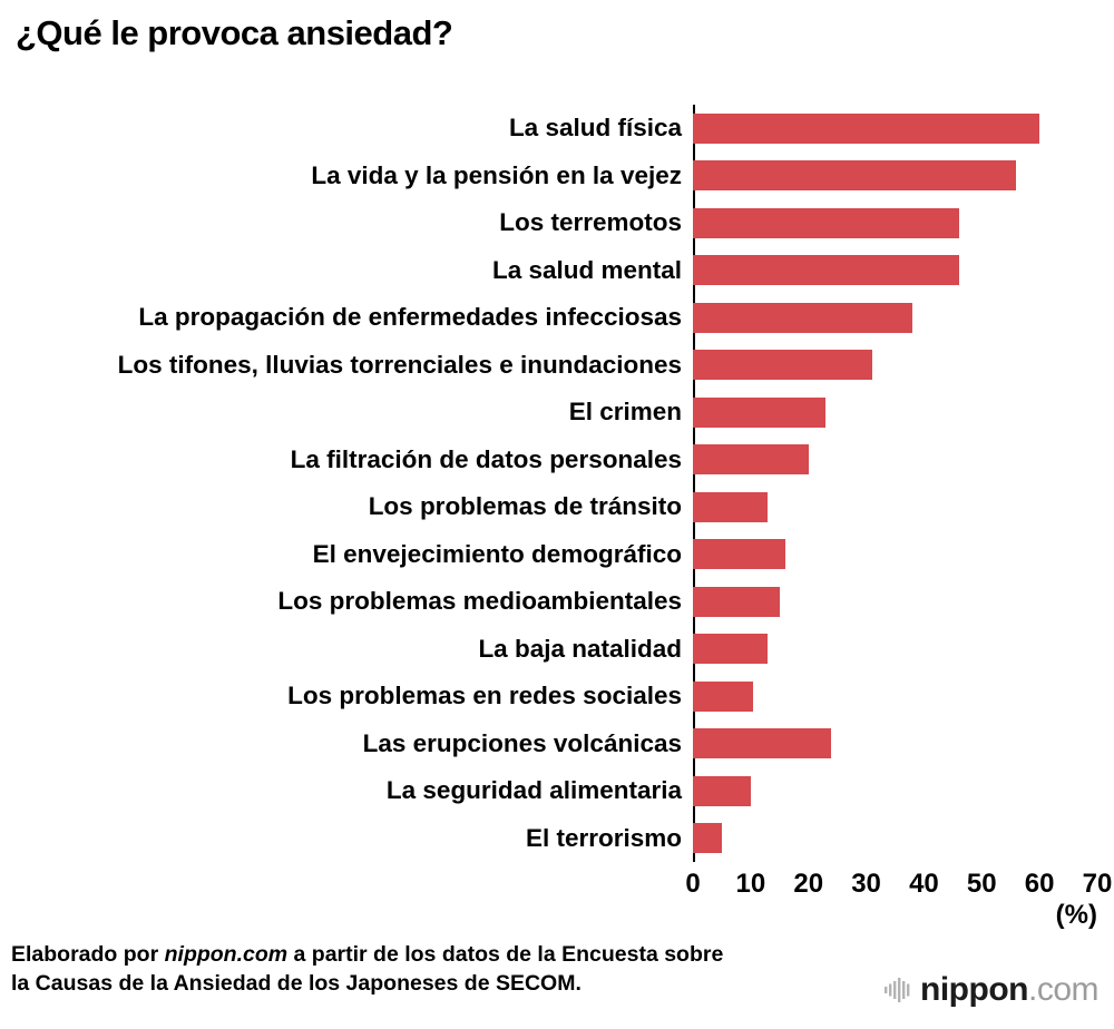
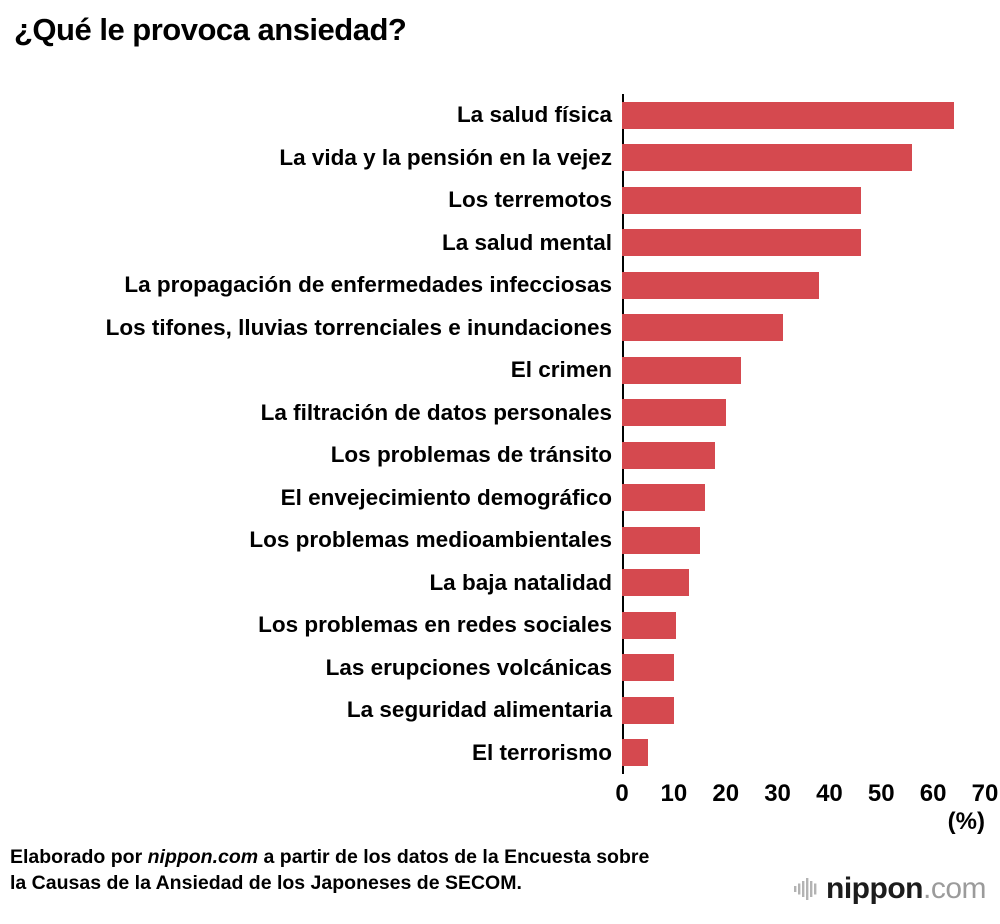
La salud física: 60 -> 64
Los problemas de tránsito: 13 -> 18
Las erupciones volcánicas: 24 -> 10
